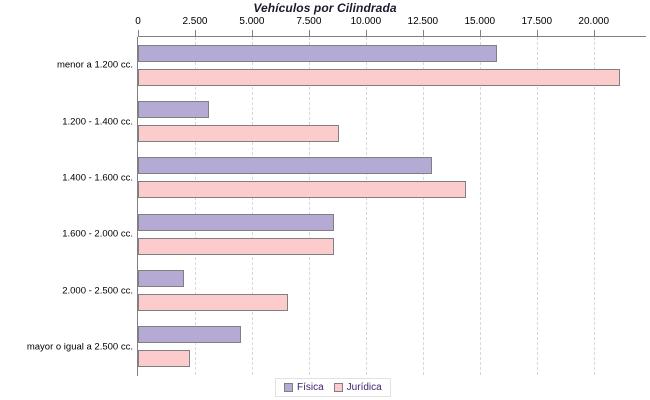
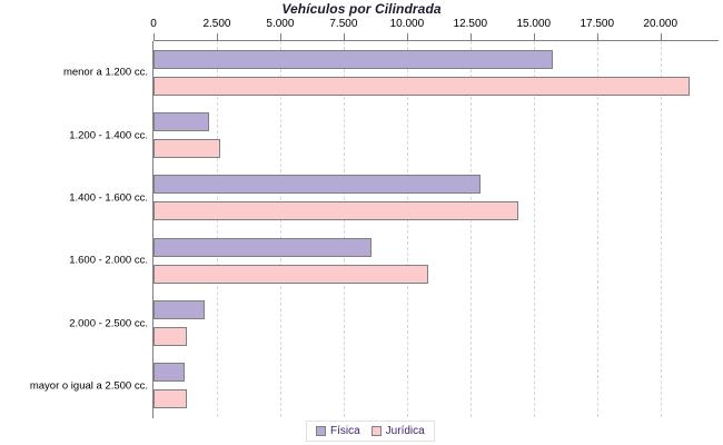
Física/1.200 - 1.400 cc.: 3100 -> 2200
Jurídica/1.200 - 1.400 cc.: 8800 -> 2600
Jurídica/1.600 - 2.000 cc.: 8600 -> 10800
Jurídica/2.000 - 2.500 cc.: 6600 -> 1300
Física/mayor o igual a 2.500 cc.: 4500 -> 1200
Jurídica/mayor o igual a 2.500 cc.: 2300 -> 1300
